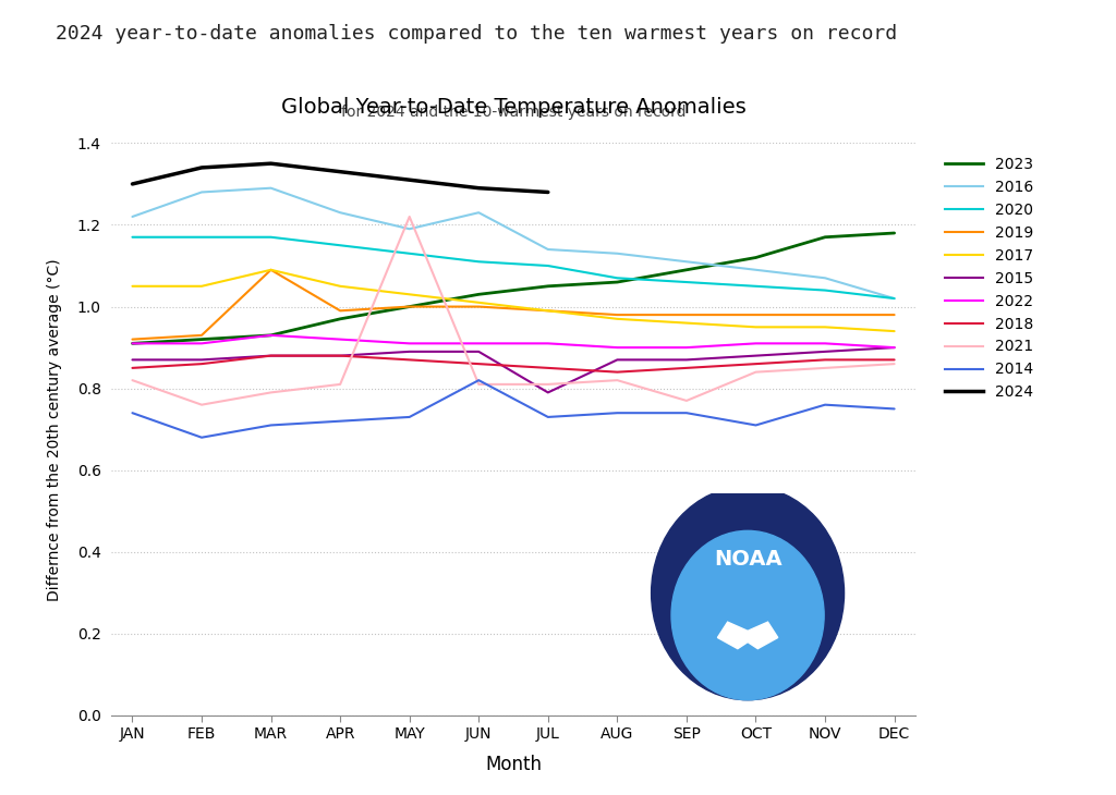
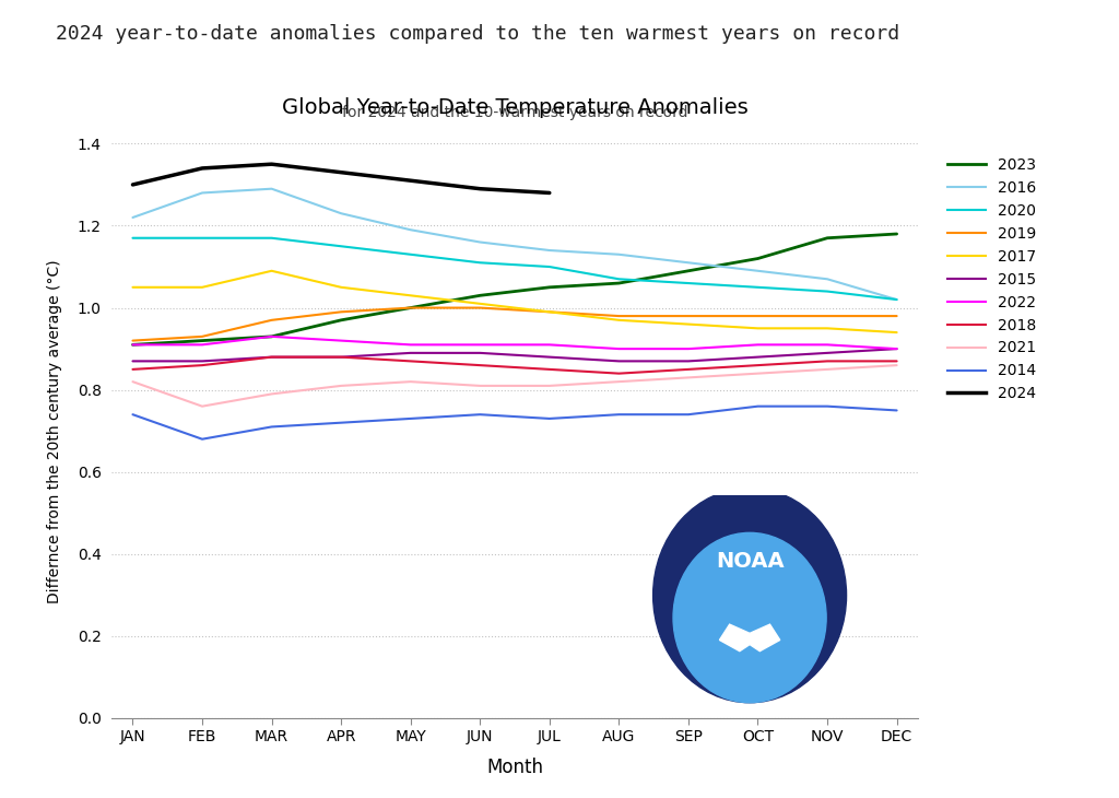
2019/MAR: 1.09 -> 0.97
2021/MAY: 1.22 -> 0.82
2016/JUN: 1.23 -> 1.16
2014/JUN: 0.82 -> 0.74
2015/JUL: 0.79 -> 0.88
2021/SEP: 0.77 -> 0.83
2014/OCT: 0.71 -> 0.76
